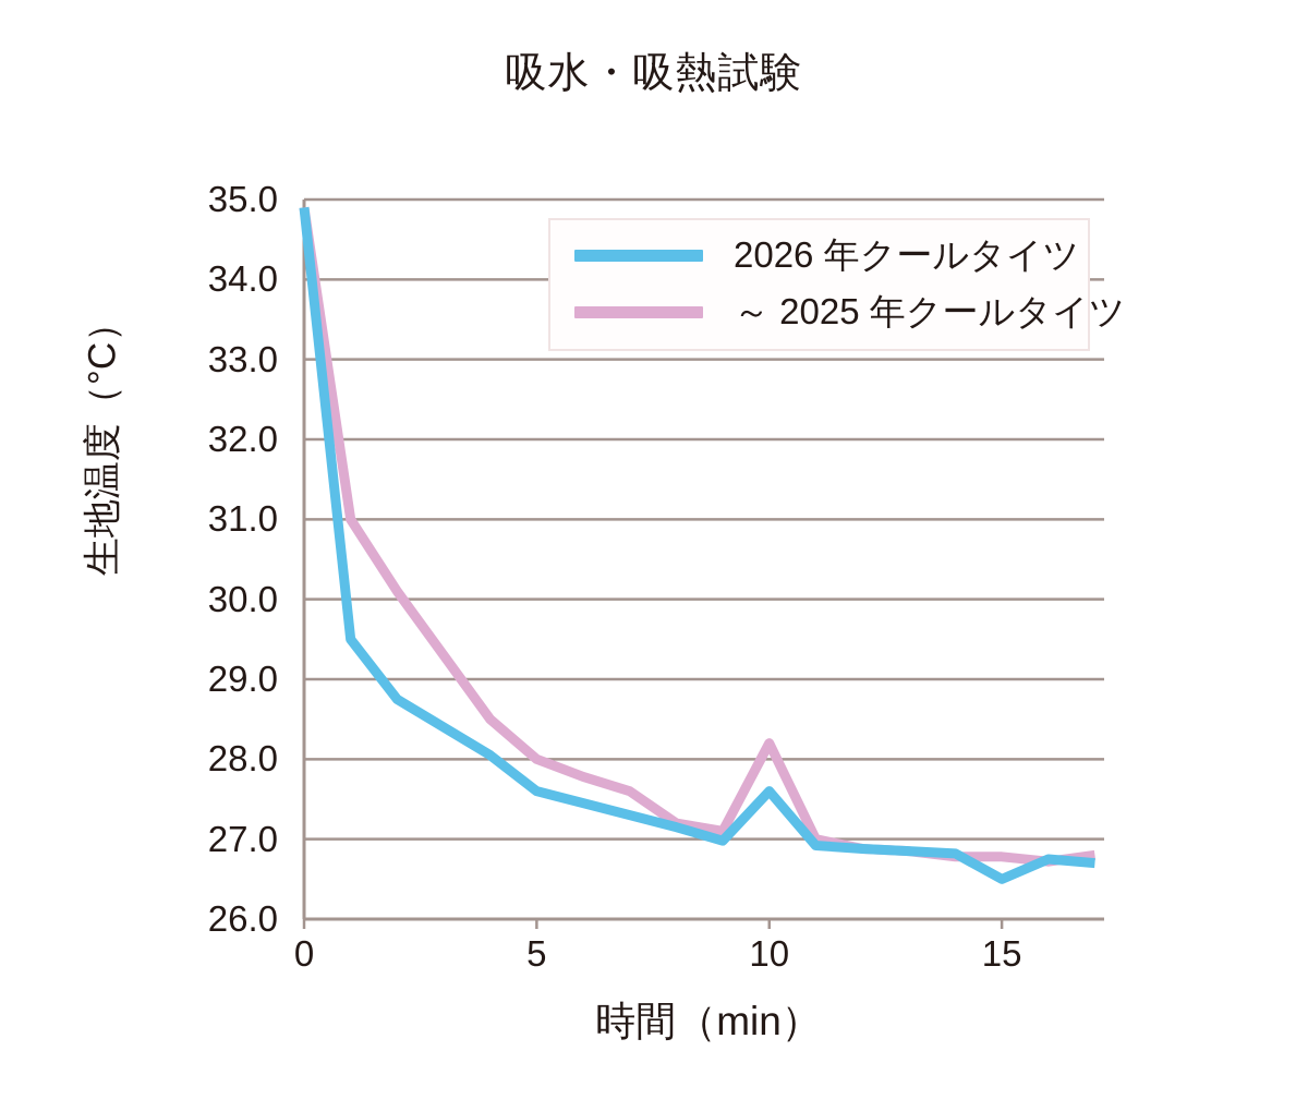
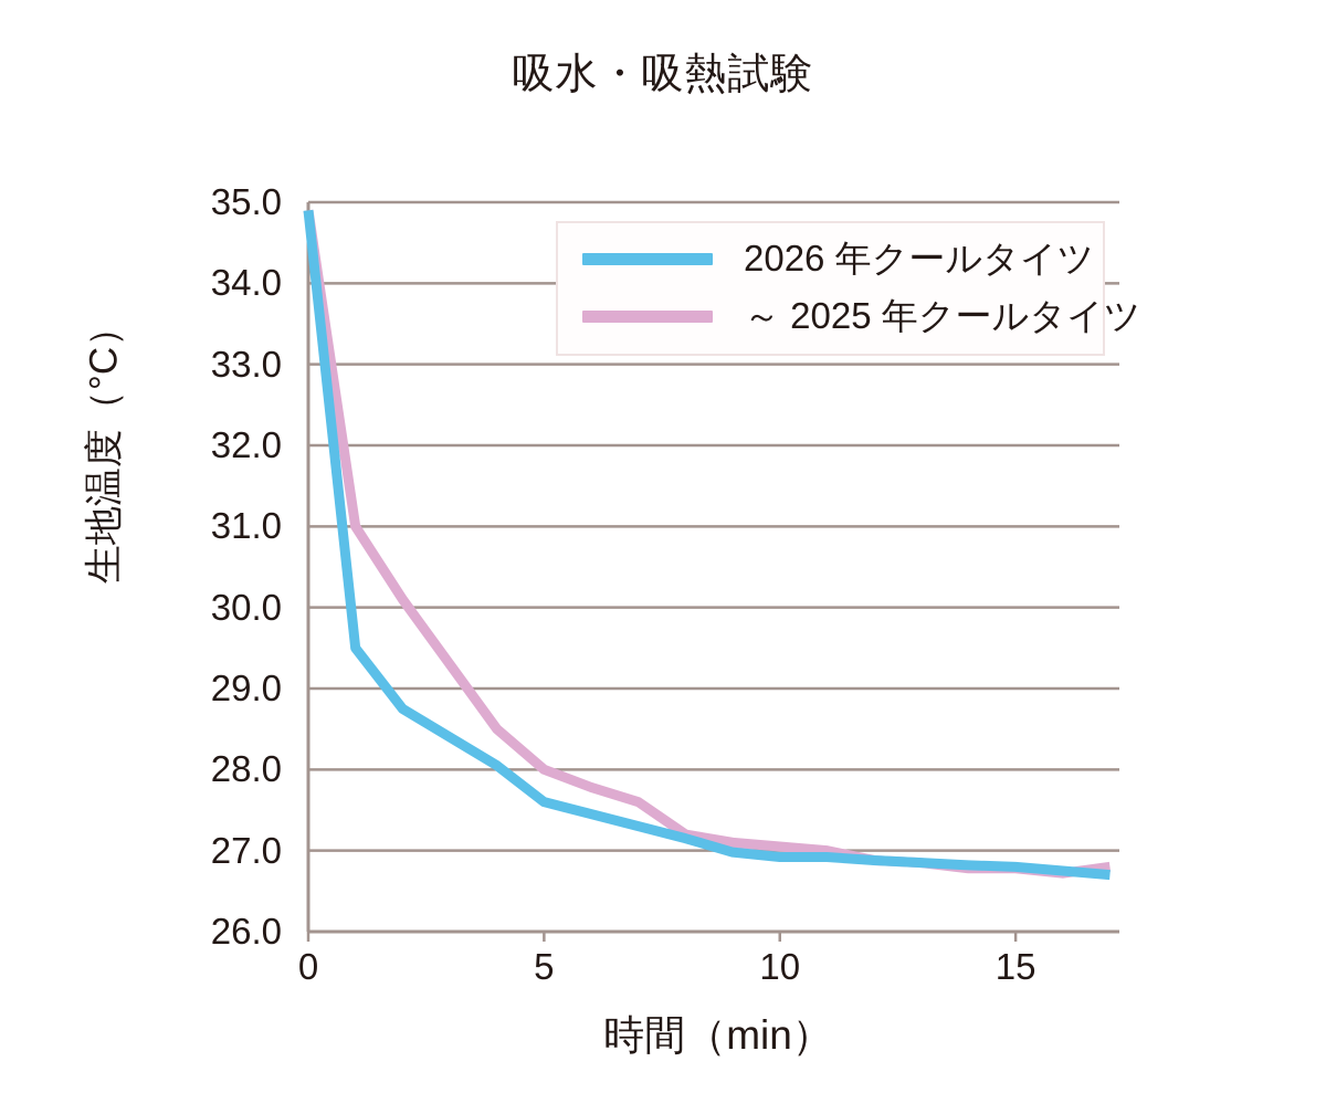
2026 年クールタイツ/10: 27.6 -> 26.9
～ 2025 年クールタイツ/10: 28.2 -> 27.1
2026 年クールタイツ/15: 26.5 -> 26.8
